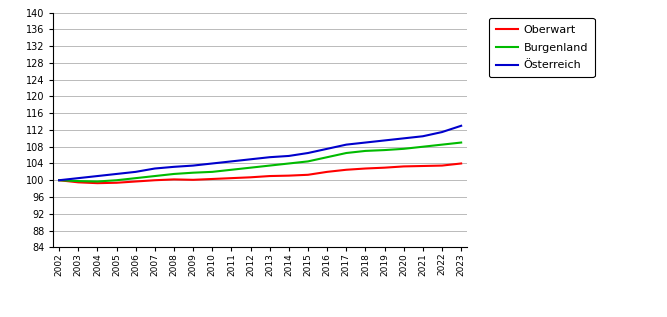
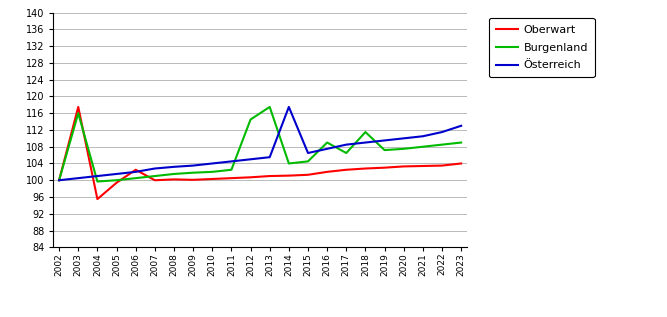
Oberwart/2003: 99.5 -> 117.5
Burgenland/2003: 99.8 -> 116.0
Oberwart/2004: 99.3 -> 95.5
Oberwart/2006: 99.7 -> 102.5
Burgenland/2012: 103.0 -> 114.5
Burgenland/2013: 103.5 -> 117.5
Österreich/2014: 105.8 -> 117.5
Burgenland/2016: 105.5 -> 109.0
Burgenland/2018: 107.0 -> 111.5
